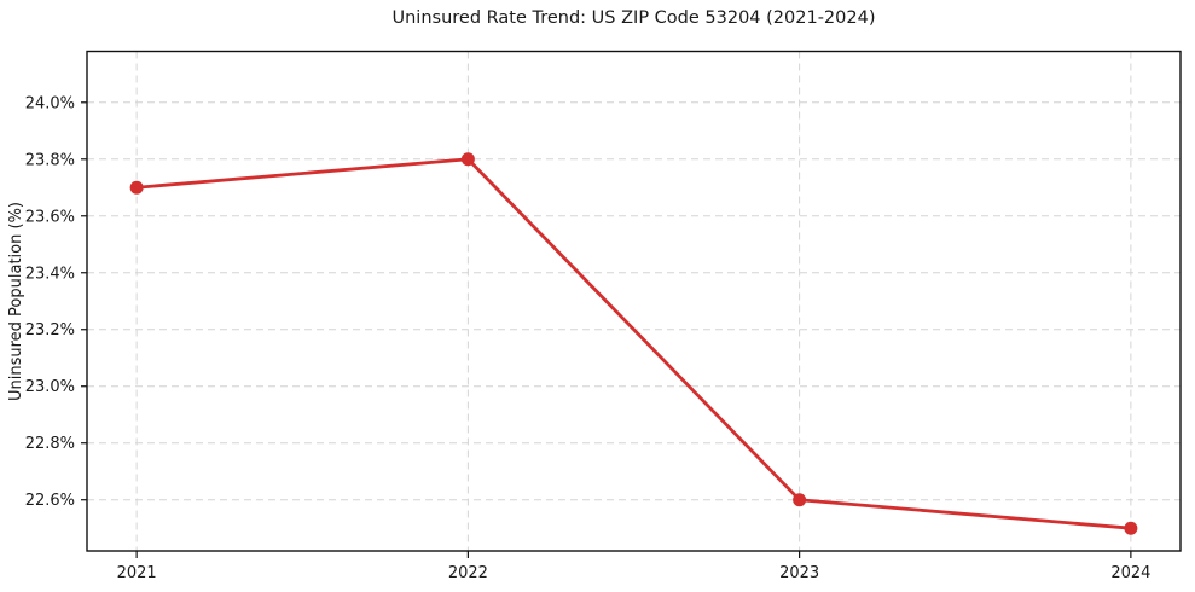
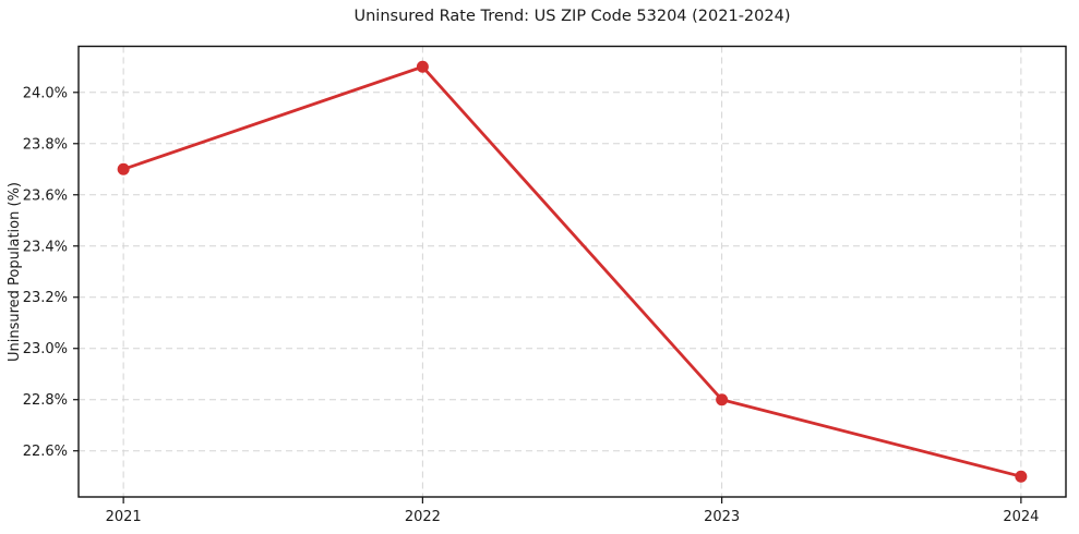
2022: 23.8% -> 24.1%
2023: 22.6% -> 22.8%
